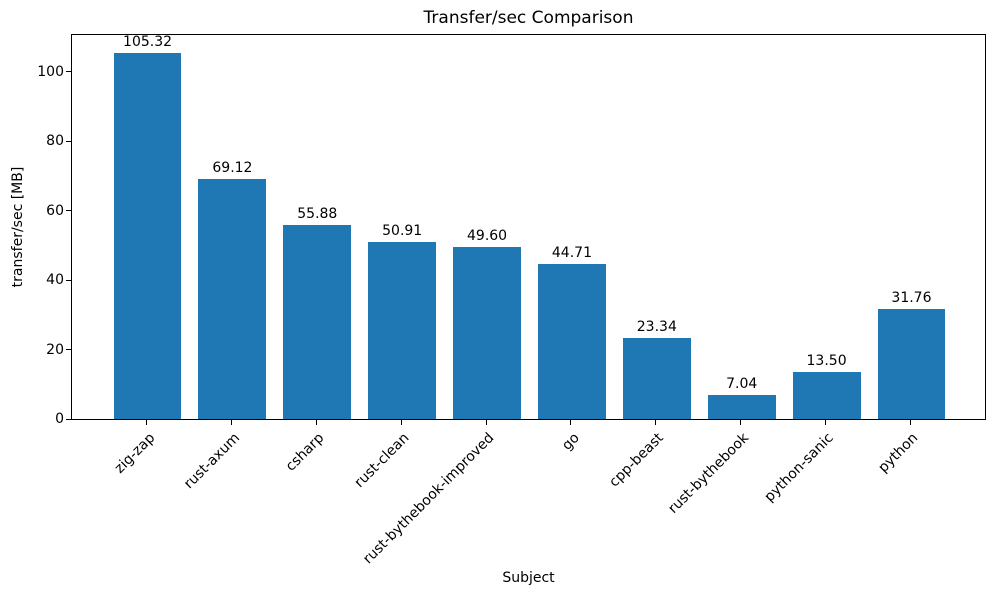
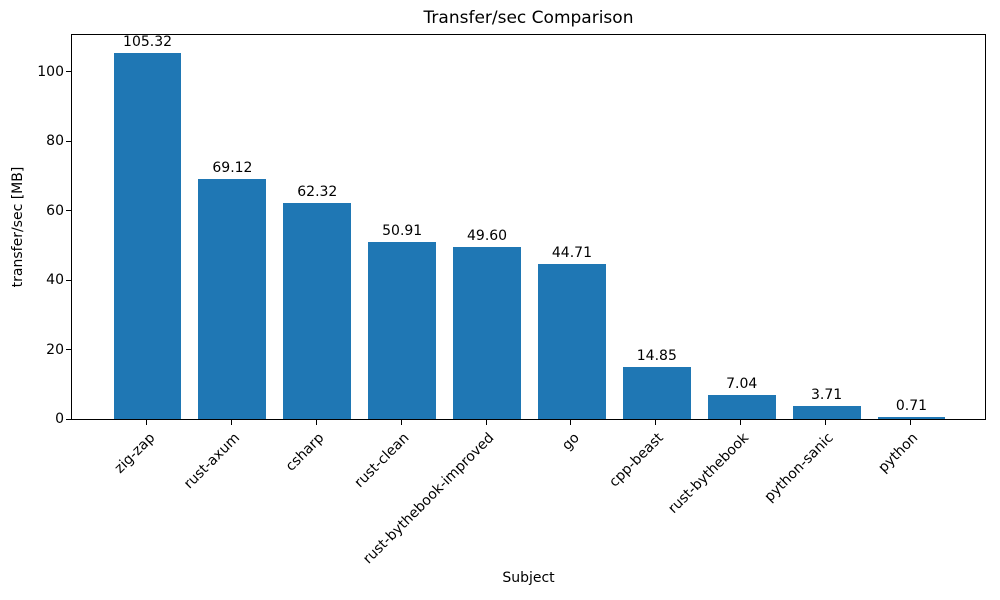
csharp: 55.88 -> 62.32
cpp-beast: 23.34 -> 14.85
python-sanic: 13.50 -> 3.71
python: 31.76 -> 0.71
